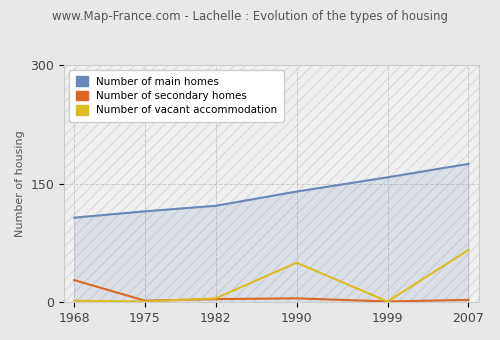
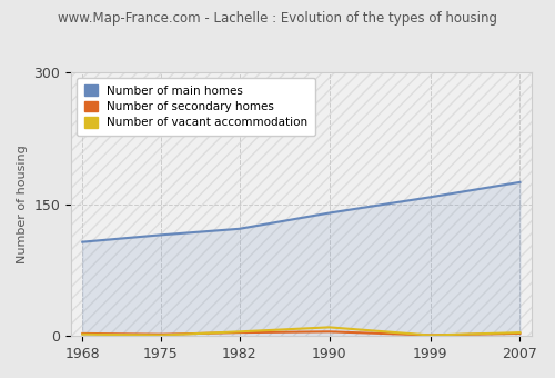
Number of secondary homes/1968: 28 -> 3
Number of vacant accommodation/1990: 50 -> 10
Number of vacant accommodation/2007: 66 -> 4
